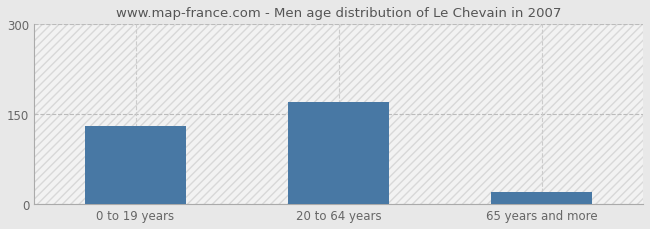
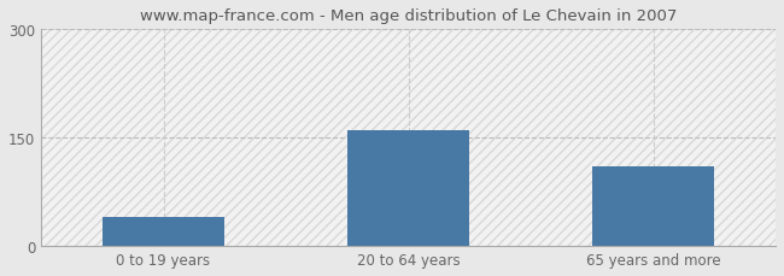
0 to 19 years: 130 -> 40
20 to 64 years: 170 -> 160
65 years and more: 20 -> 110
